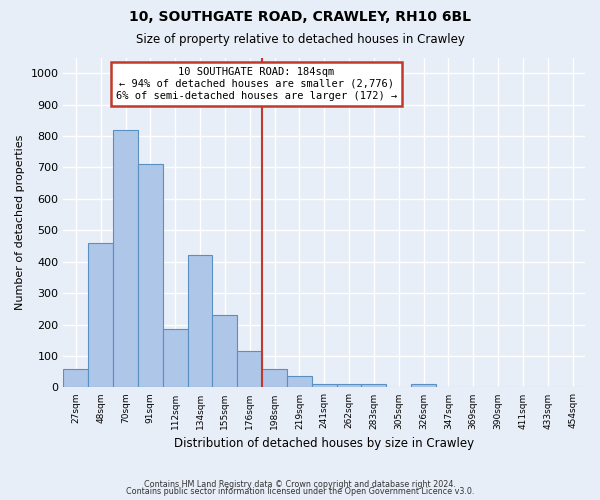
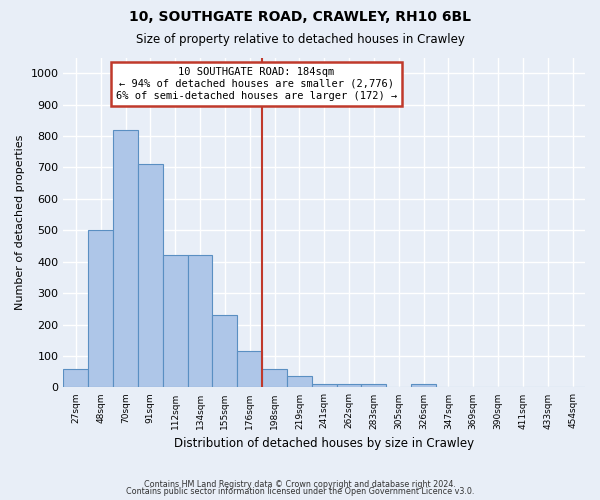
48sqm: 460 -> 500
112sqm: 185 -> 420
